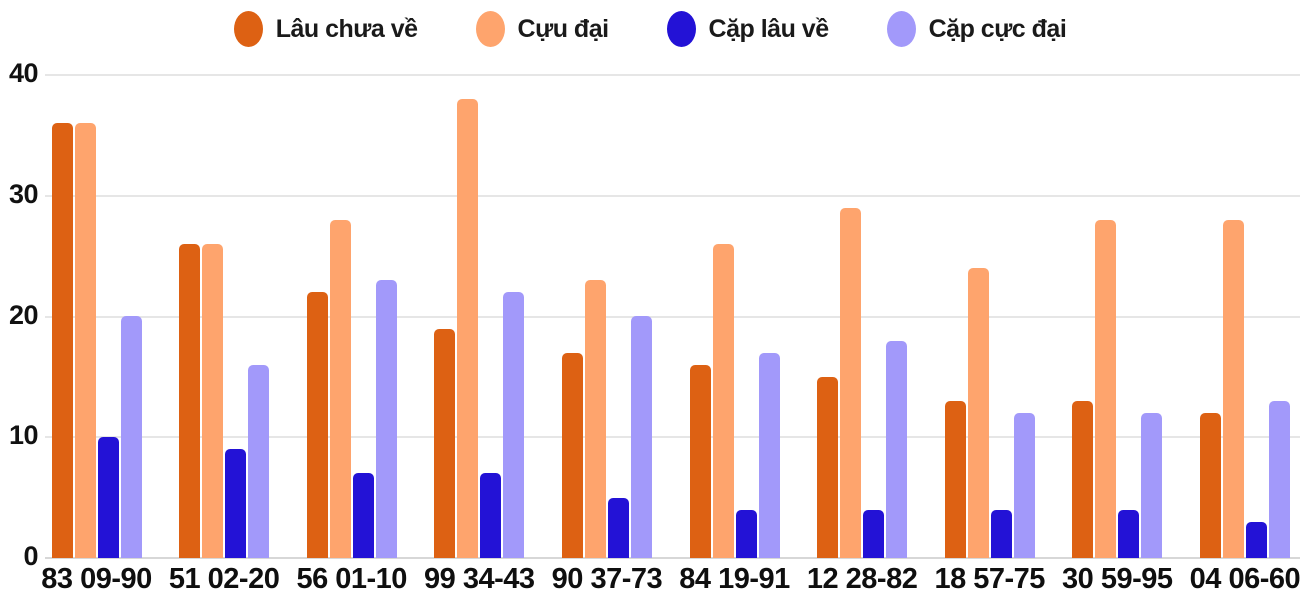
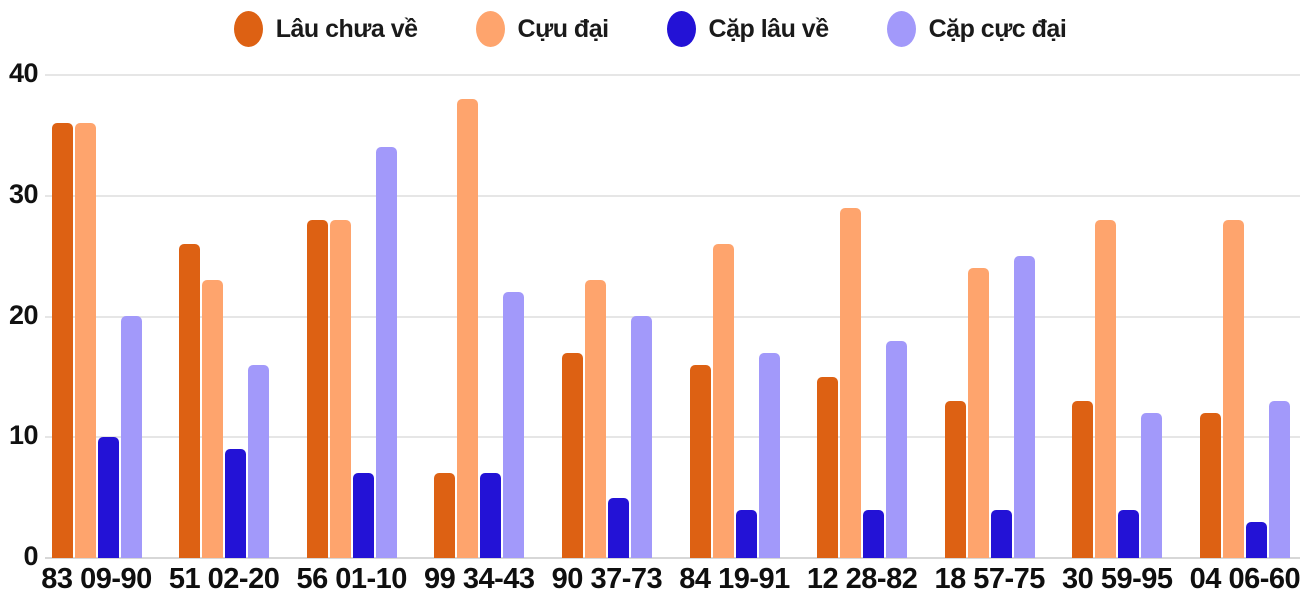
Cựu đại/51 02-20: 26 -> 23
Lâu chưa về/56 01-10: 22 -> 28
Cặp cực đại/56 01-10: 23 -> 34
Lâu chưa về/99 34-43: 19 -> 7
Cặp cực đại/18 57-75: 12 -> 25
